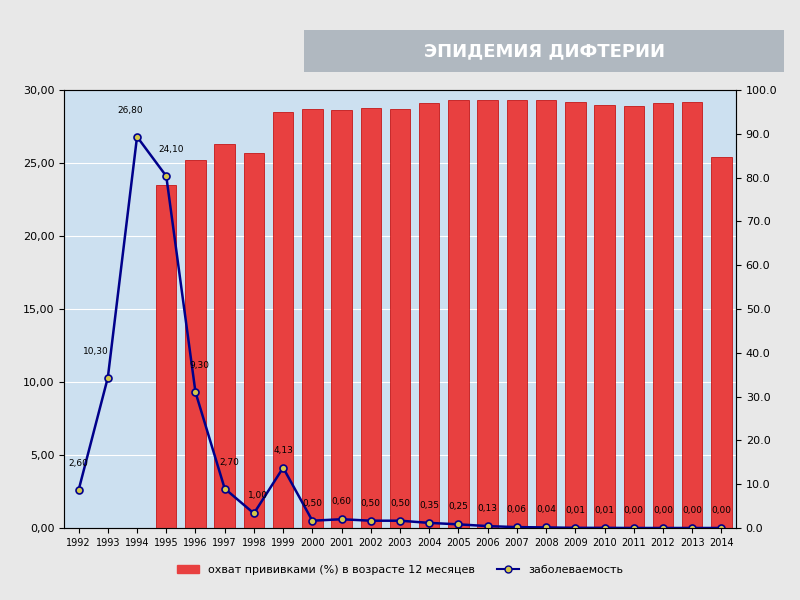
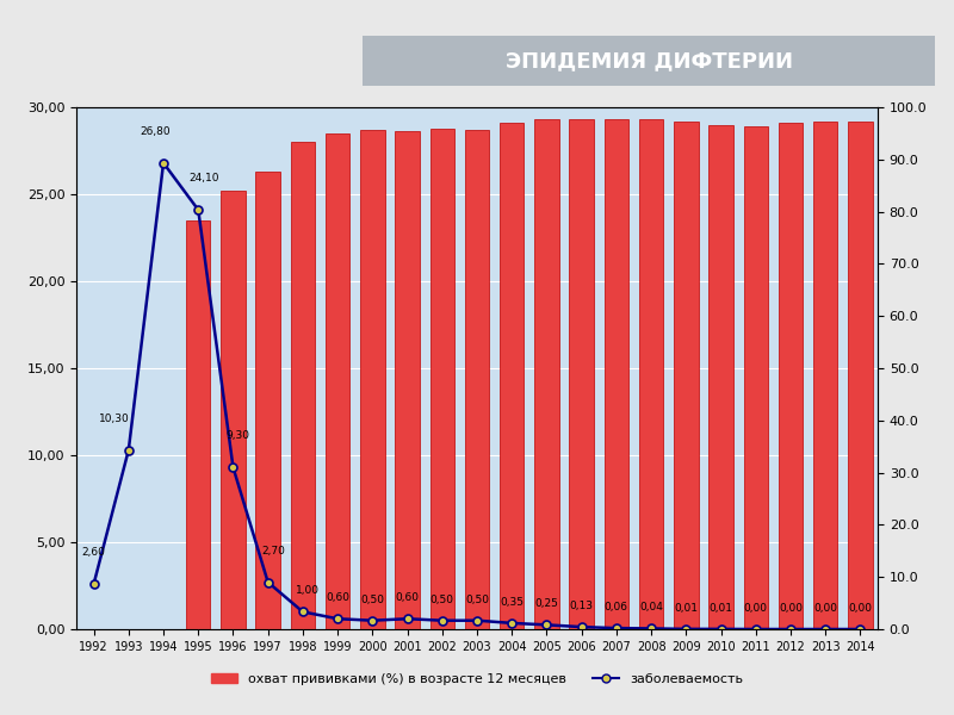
охват прививками (%) в возрасте 12 месяцев/1998: 25,7 -> 28,0
заболеваемость/1999: 4,13 -> 0,60
охват прививками (%) в возрасте 12 месяцев/2014: 25,4 -> 29,2
